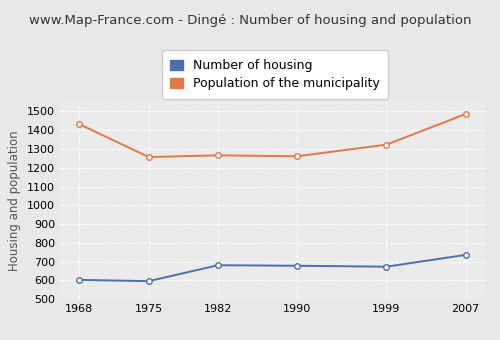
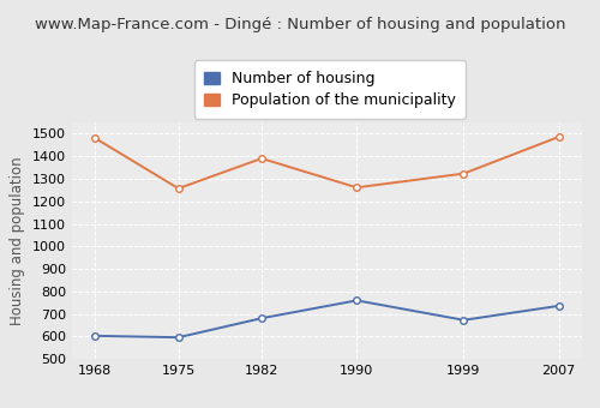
Population of the municipality/1968: 1430 -> 1480
Population of the municipality/1982: 1270 -> 1390
Number of housing/1990: 680 -> 760
